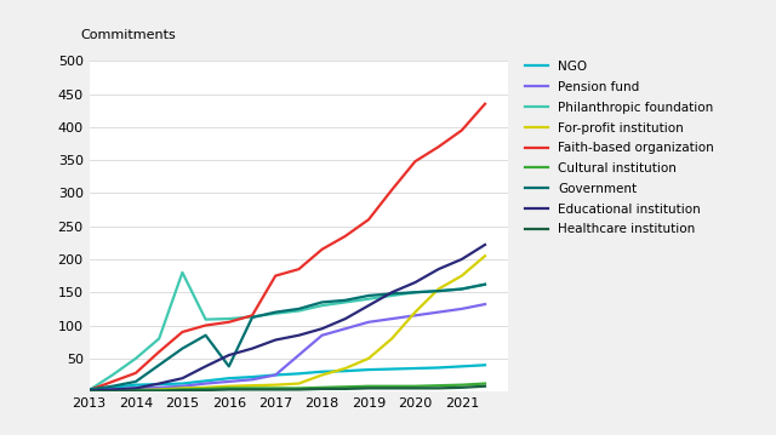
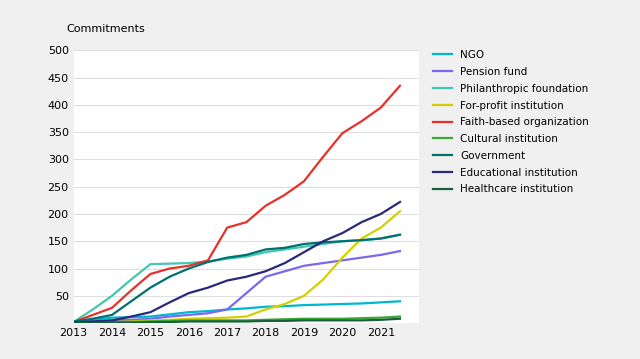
Philanthropic foundation/2015: 180 -> 108
Government/2016: 38 -> 100
